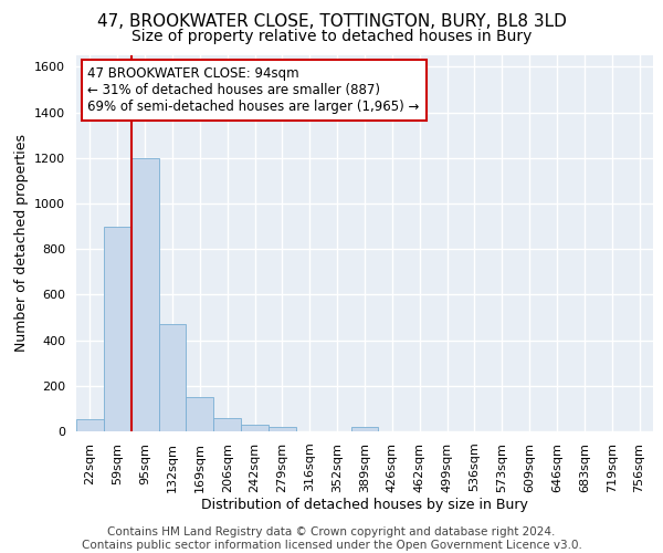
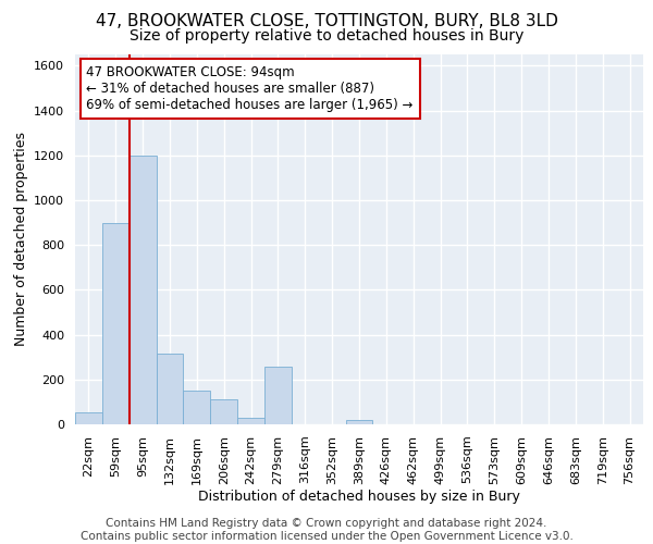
132sqm: 470 -> 315
206sqm: 60 -> 110
279sqm: 20 -> 255
